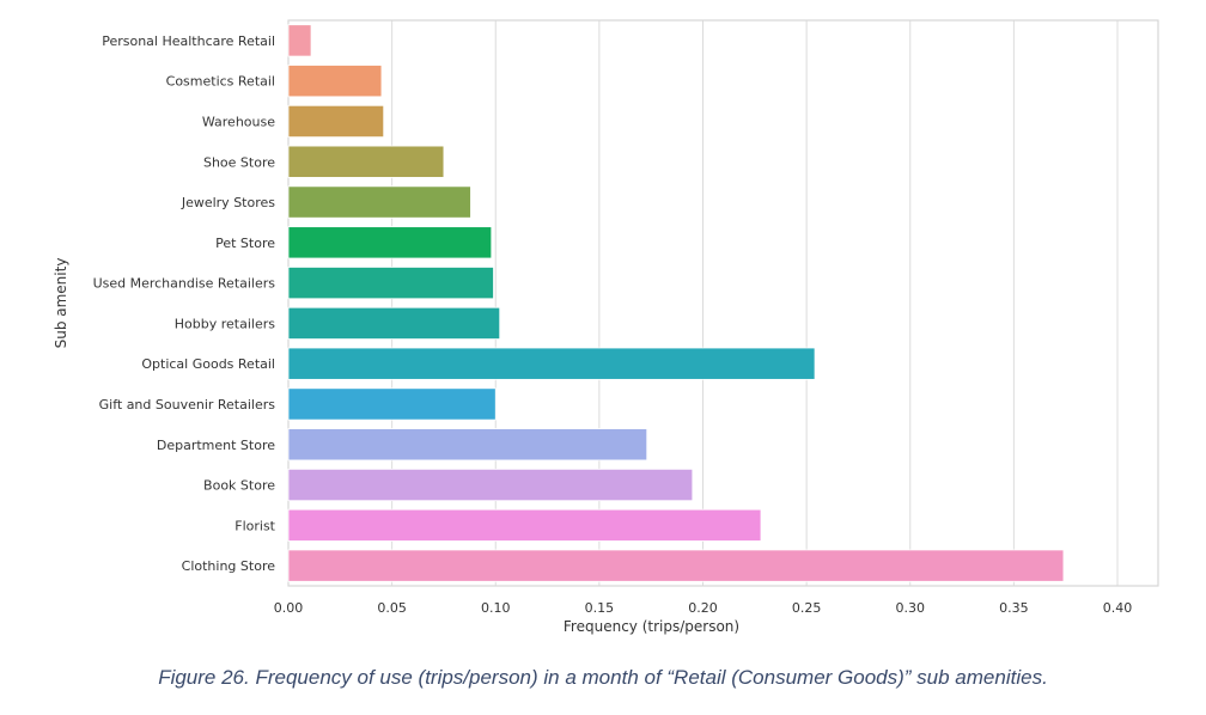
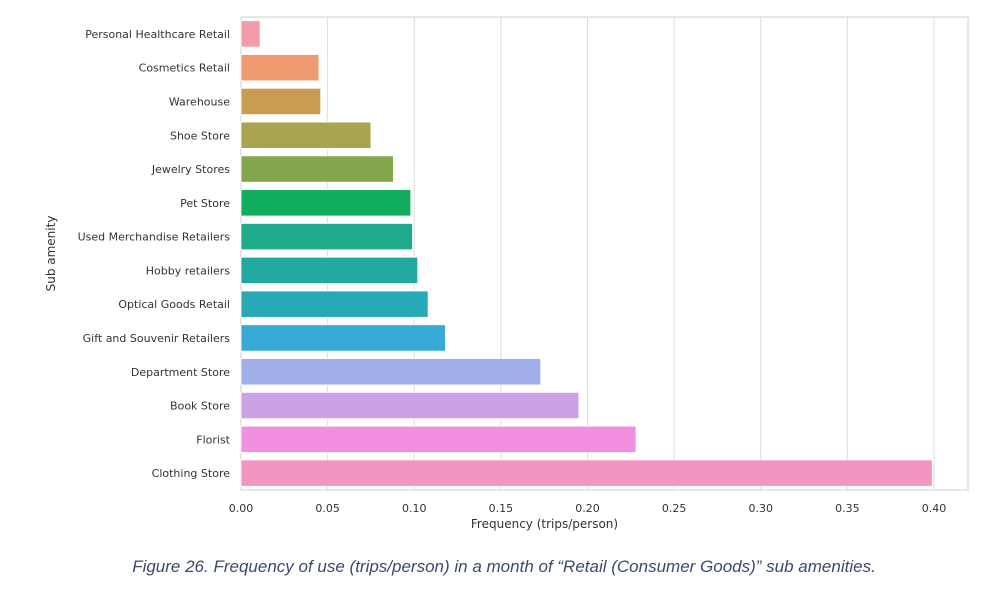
Optical Goods Retail: 0.254 -> 0.108
Gift and Souvenir Retailers: 0.100 -> 0.118
Clothing Store: 0.374 -> 0.399
